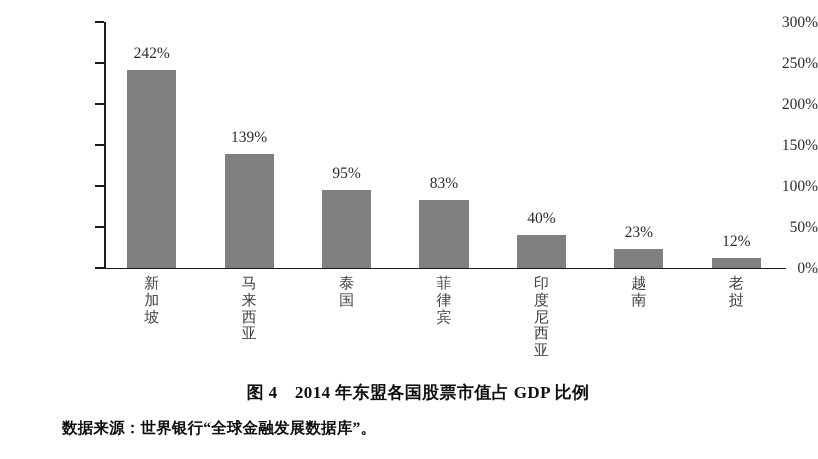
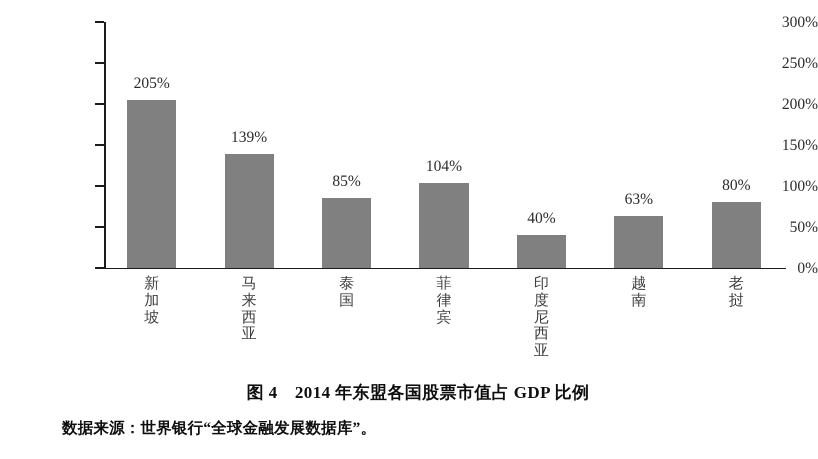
新加坡: 242% -> 205%
泰国: 95% -> 85%
菲律宾: 83% -> 104%
越南: 23% -> 63%
老挝: 12% -> 80%
